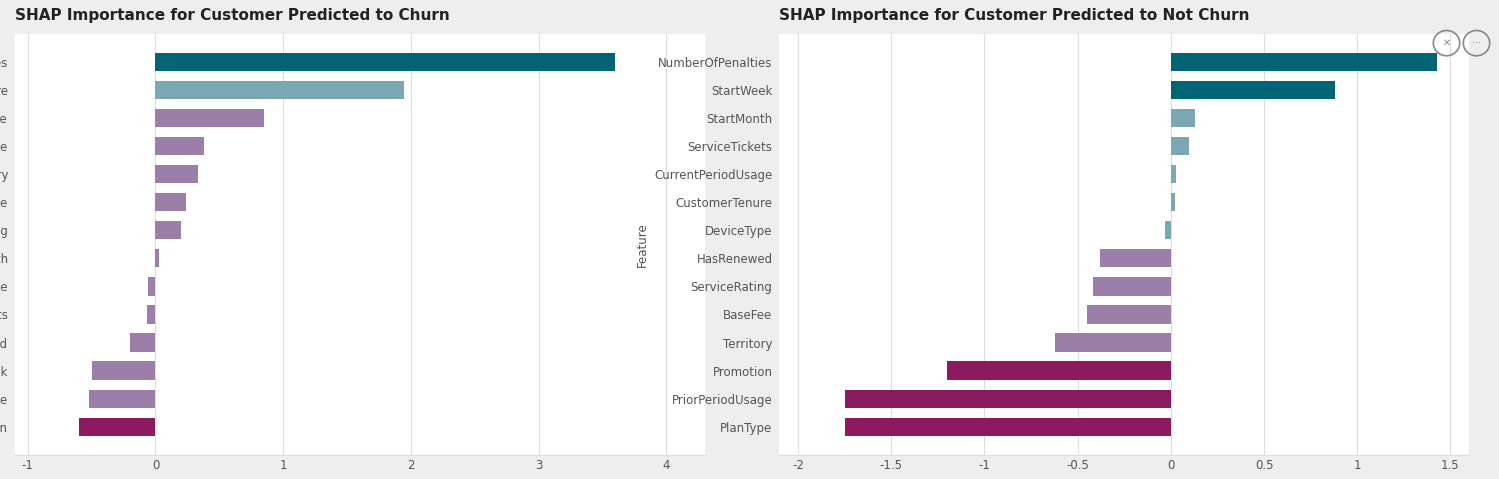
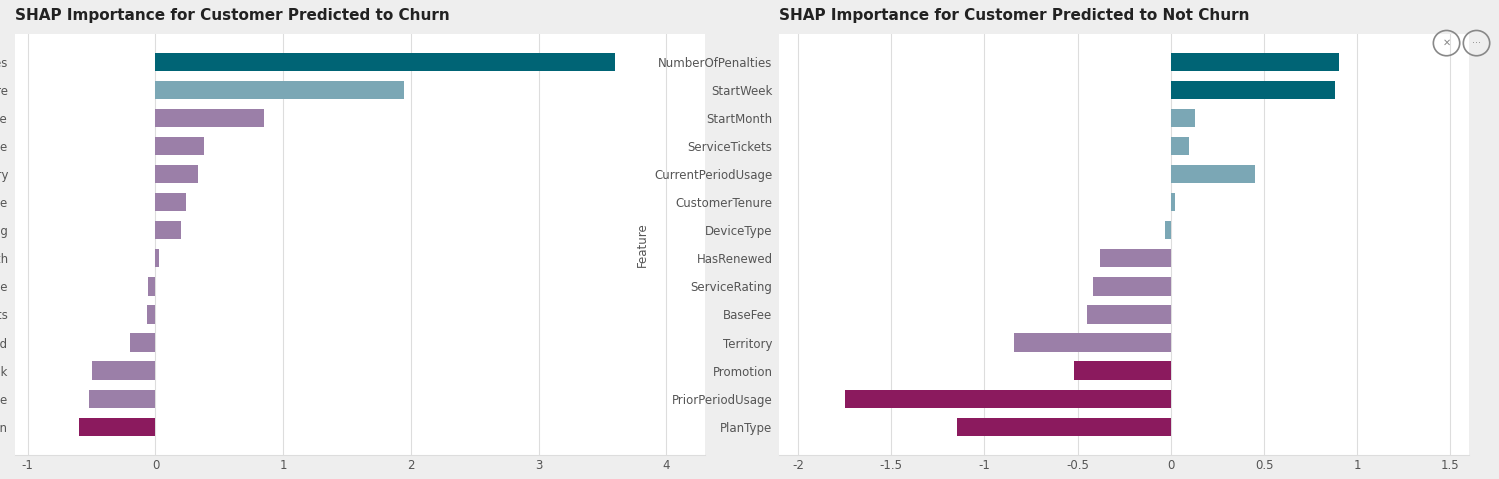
SHAP Importance for Customer Predicted to Not Churn/NumberOfPenalties: 1.43 -> 0.90
SHAP Importance for Customer Predicted to Not Churn/CurrentPeriodUsage: 0.03 -> 0.45
SHAP Importance for Customer Predicted to Not Churn/Territory: -0.62 -> -0.84
SHAP Importance for Customer Predicted to Not Churn/Promotion: -1.20 -> -0.52
SHAP Importance for Customer Predicted to Not Churn/PlanType: -1.75 -> -1.15
